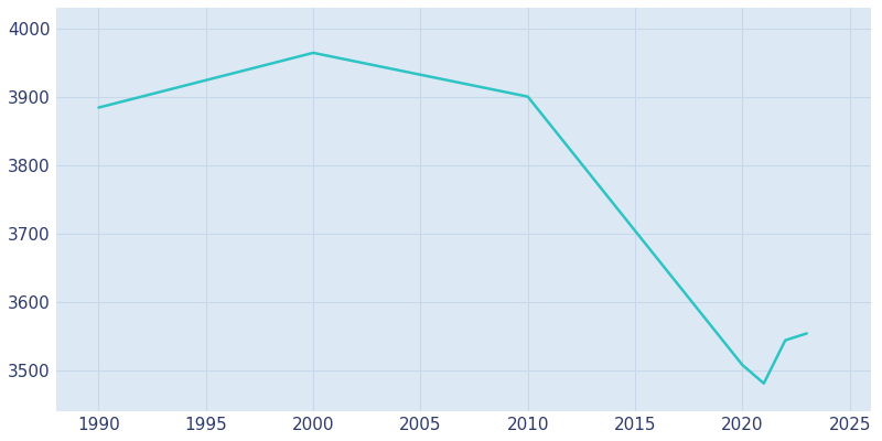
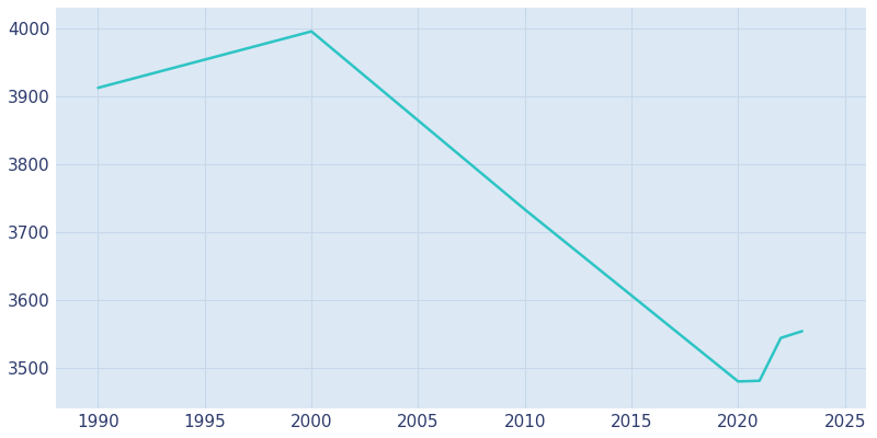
1990: 3884 -> 3912
2000: 3964 -> 3995
2010: 3900 -> 3733
2020: 3508 -> 3480
